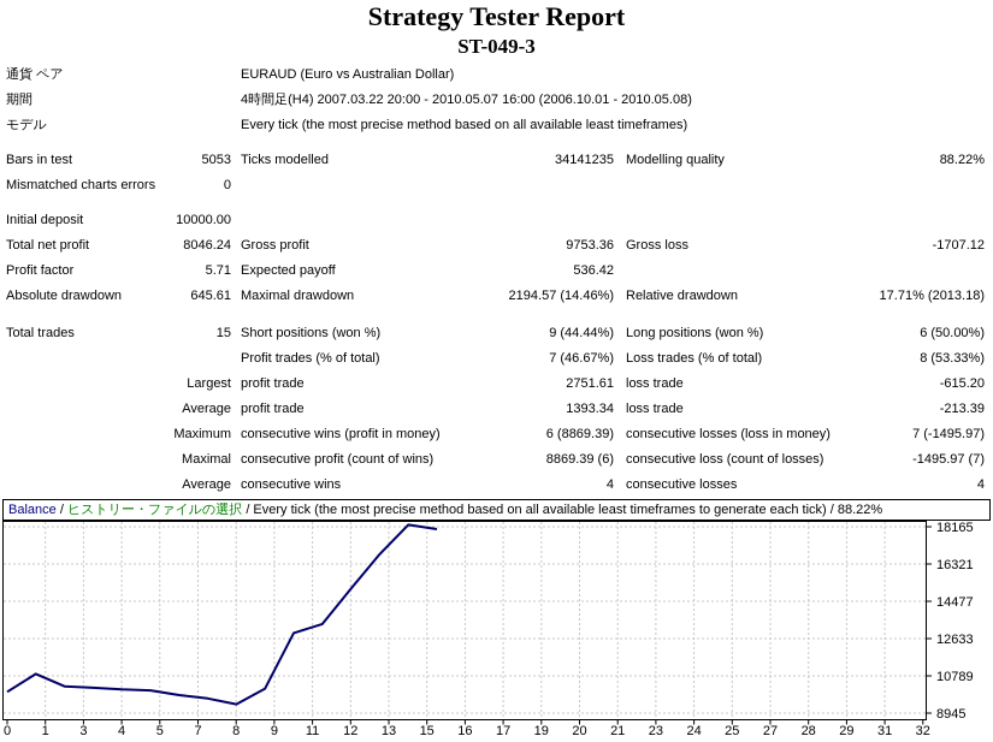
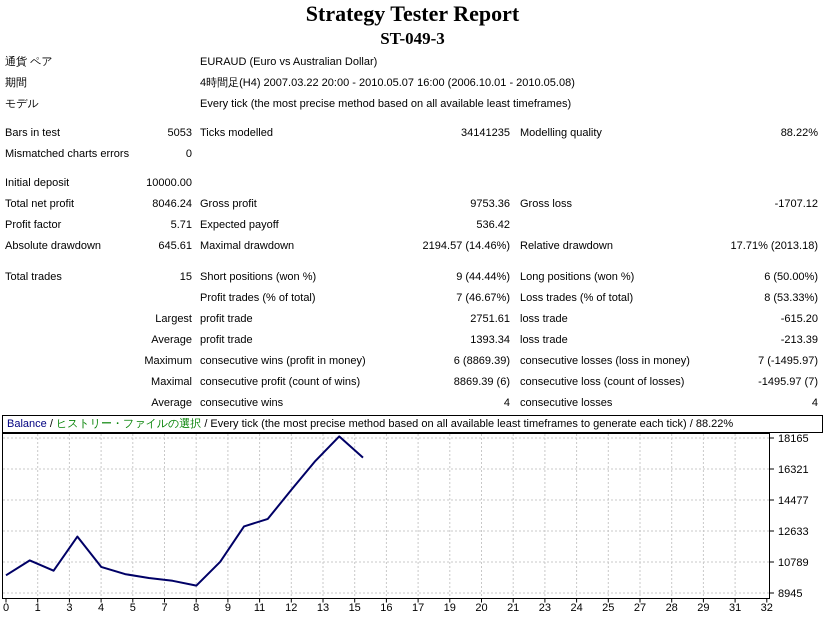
3: 10200 -> 12300
4: 10100 -> 10500
9: 10200 -> 10800
15: 18000 -> 17000
